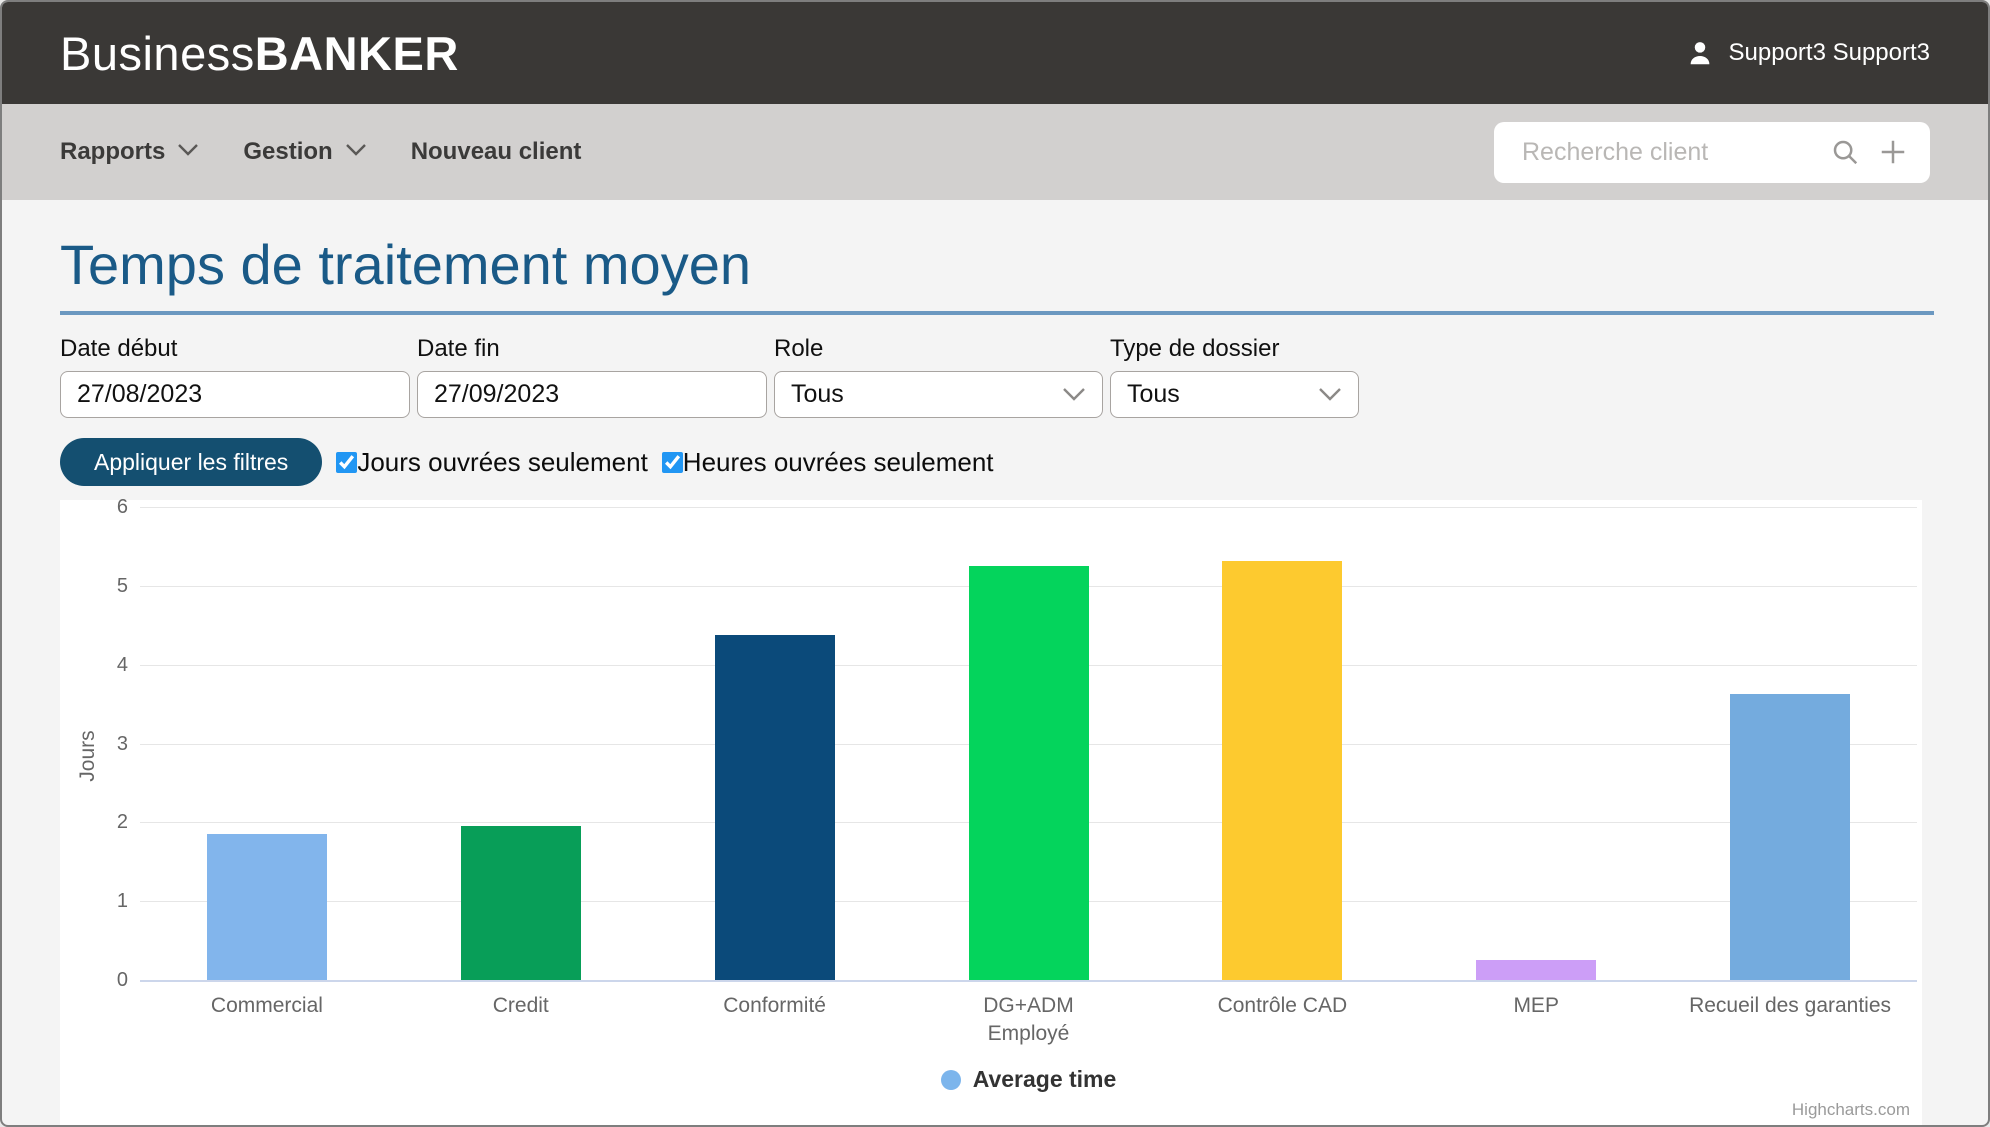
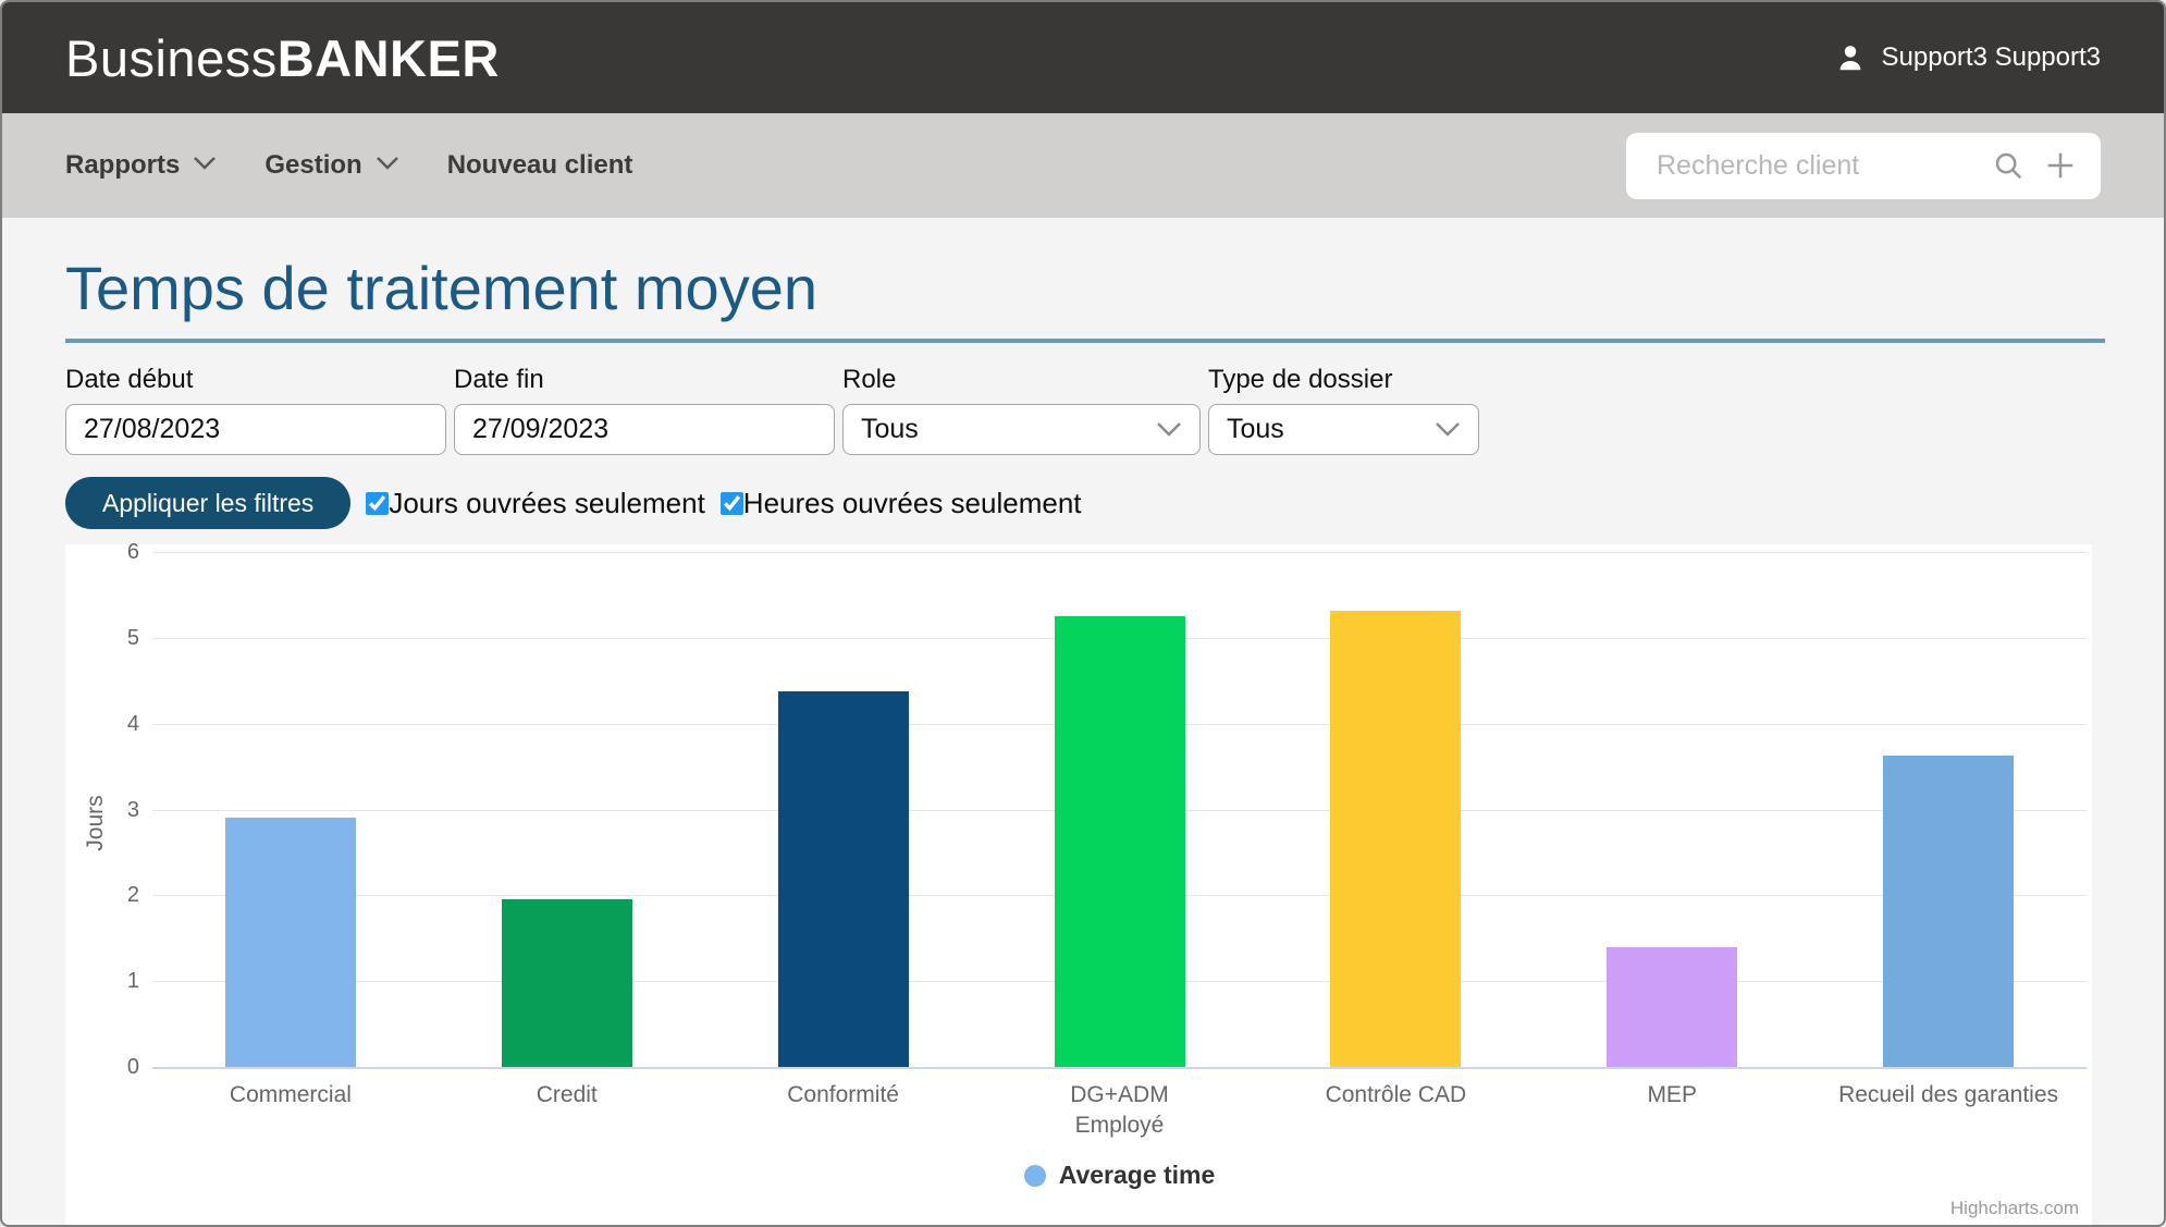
Commercial: 1.9 -> 2.9
MEP: 0.3 -> 1.4
